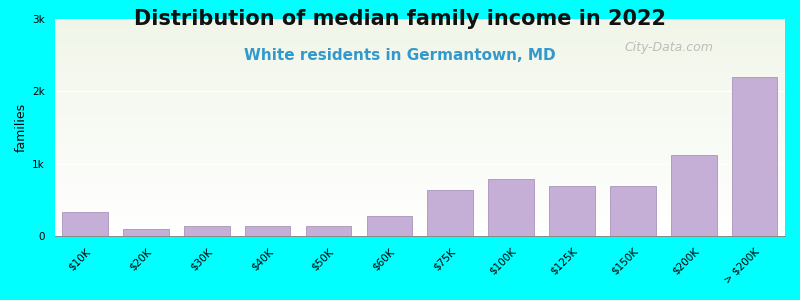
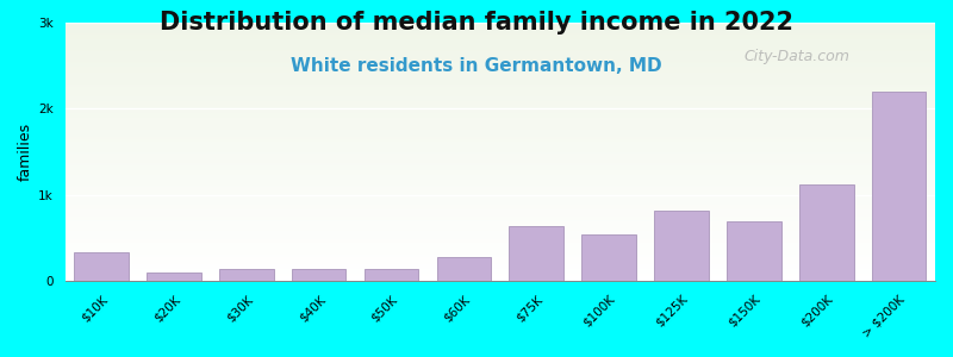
$100K: 0.79k -> 0.54k
$125K: 0.70k -> 0.82k
